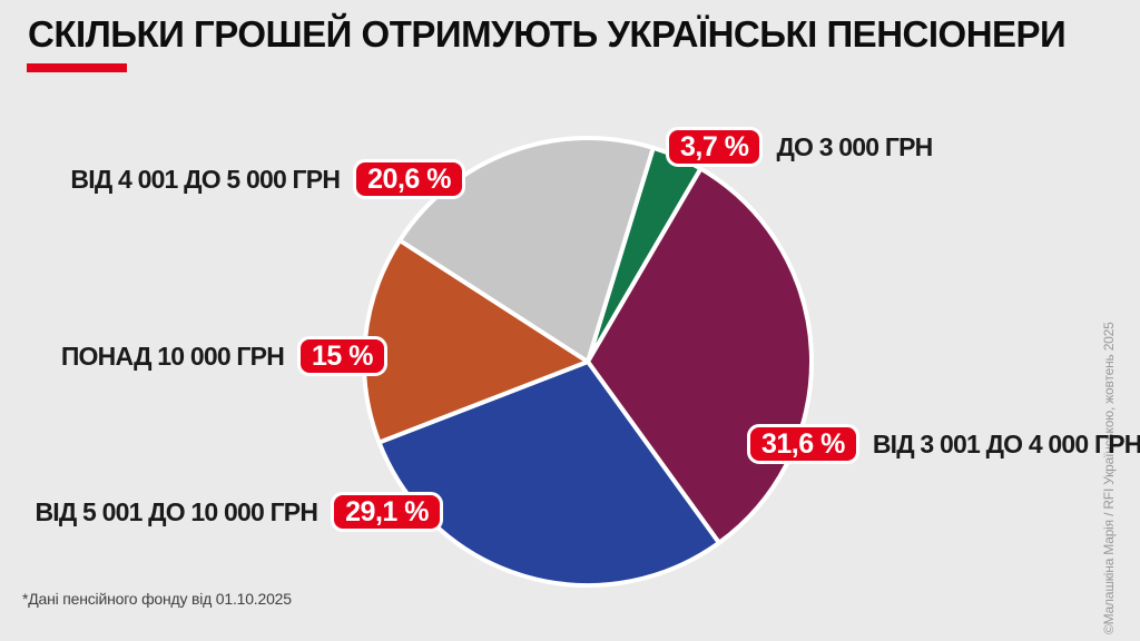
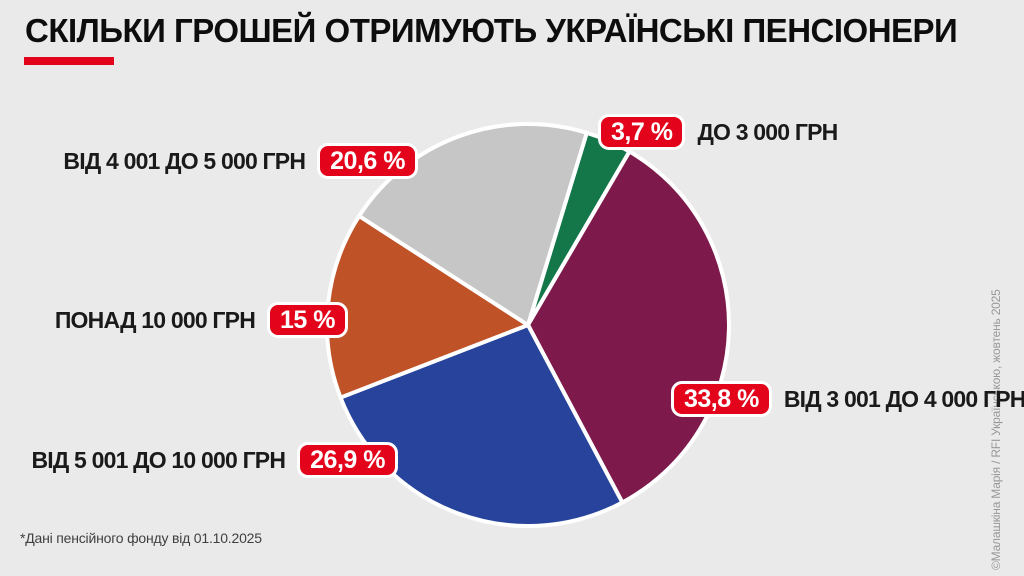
ВІД 3 001 ДО 4 000 ГРН: 31,6 -> 33,8
ВІД 5 001 ДО 10 000 ГРН: 29,1 -> 26,9
